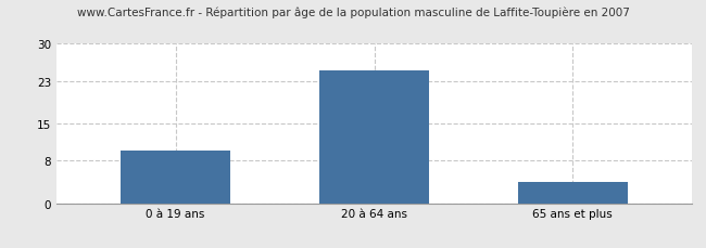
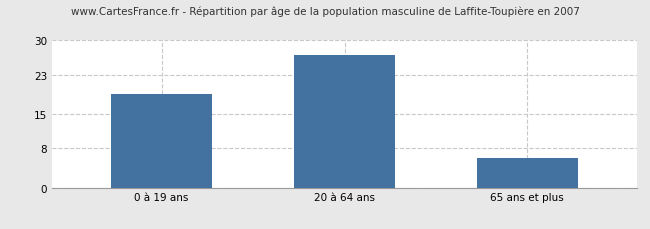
0 à 19 ans: 10 -> 19
20 à 64 ans: 25 -> 27
65 ans et plus: 4 -> 6
